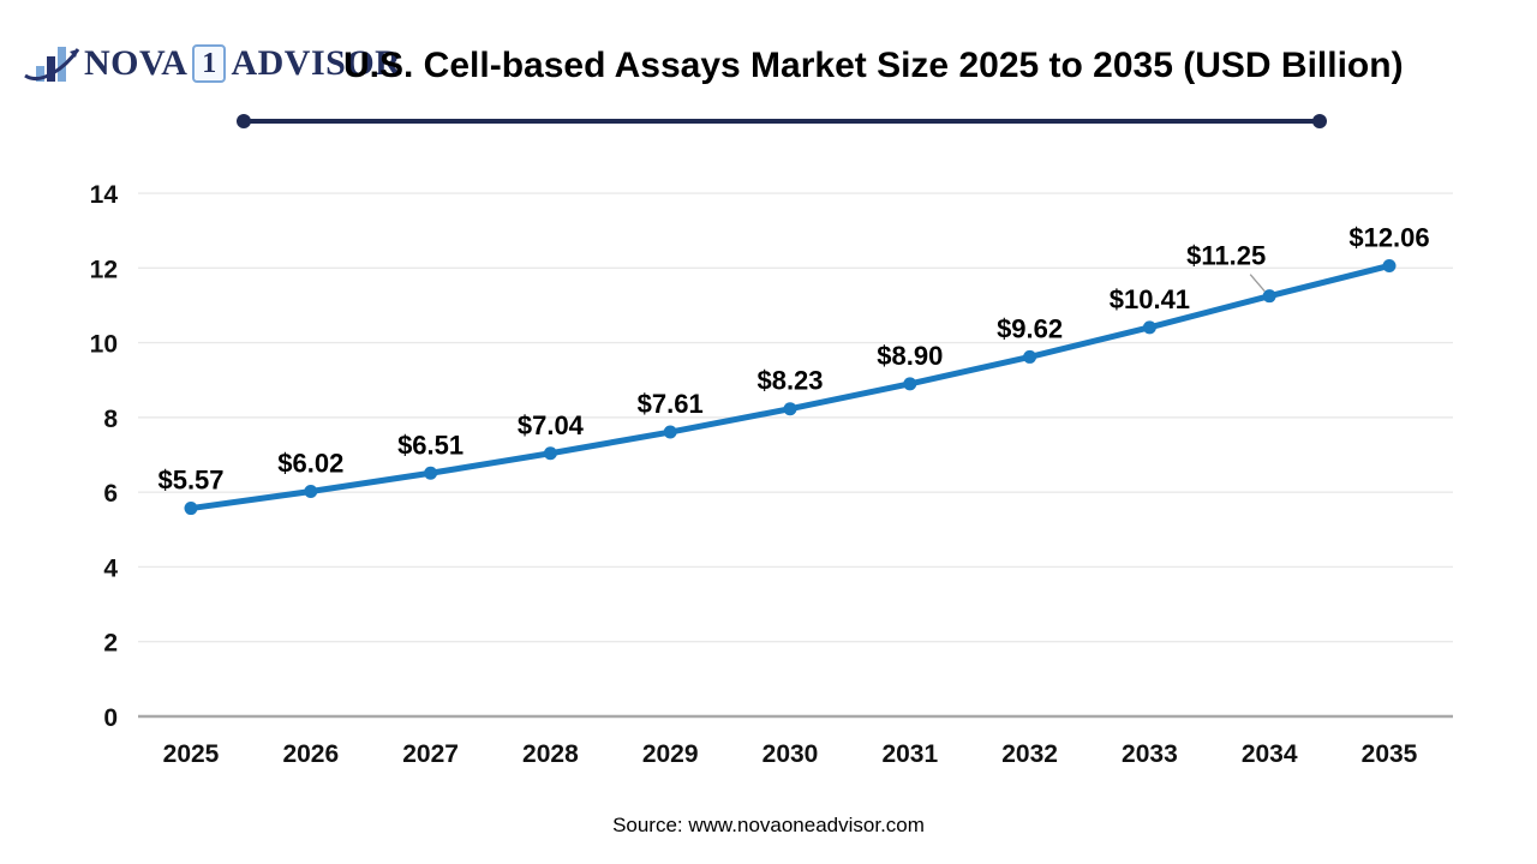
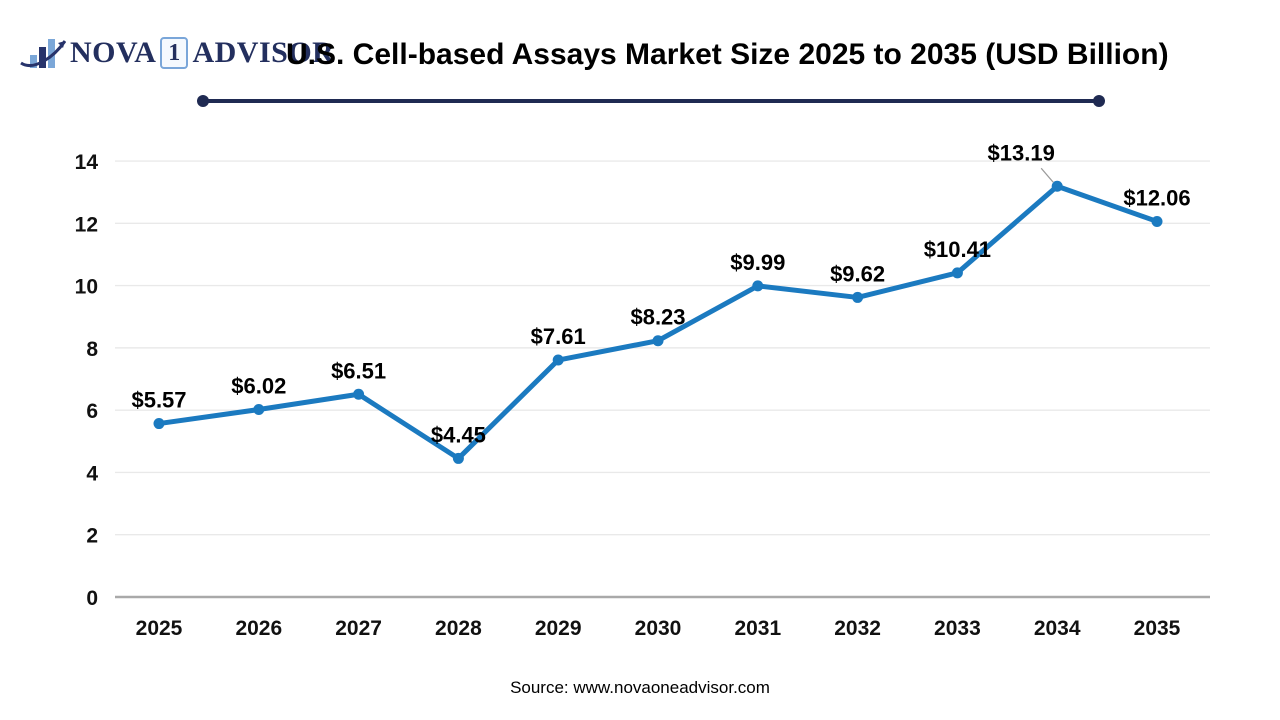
2028: $7.04 -> $4.45
2031: $8.90 -> $9.99
2034: $11.25 -> $13.19
